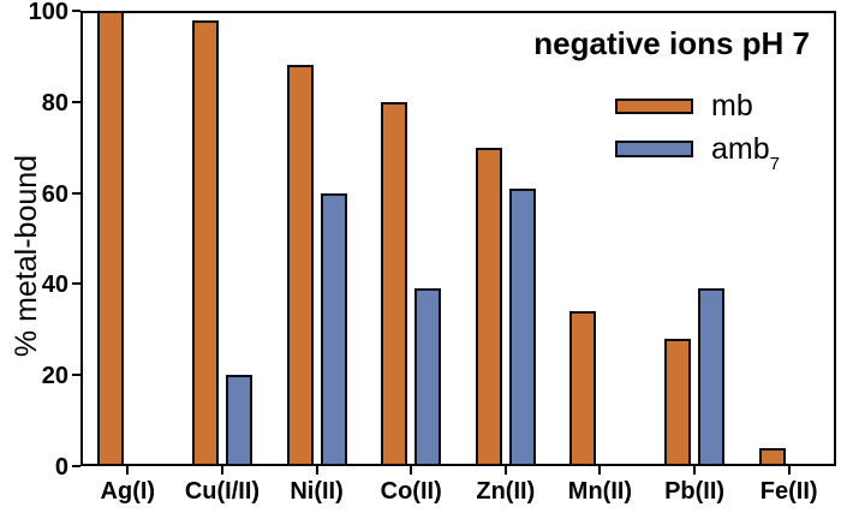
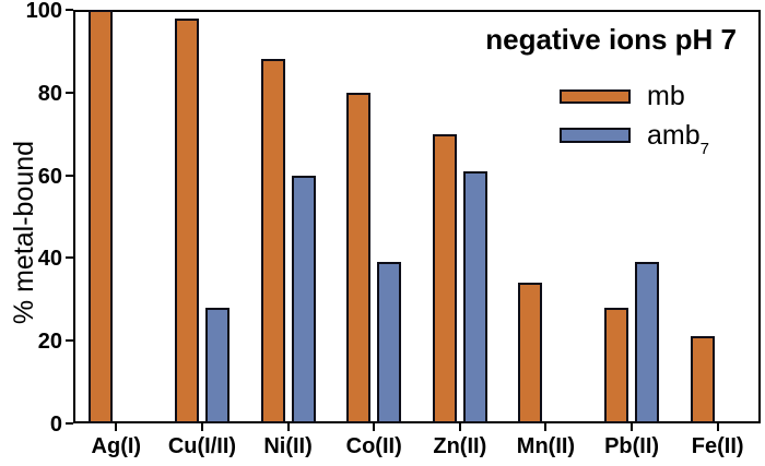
amb7/Cu(I/II): 20 -> 28
mb/Fe(II): 4 -> 21
